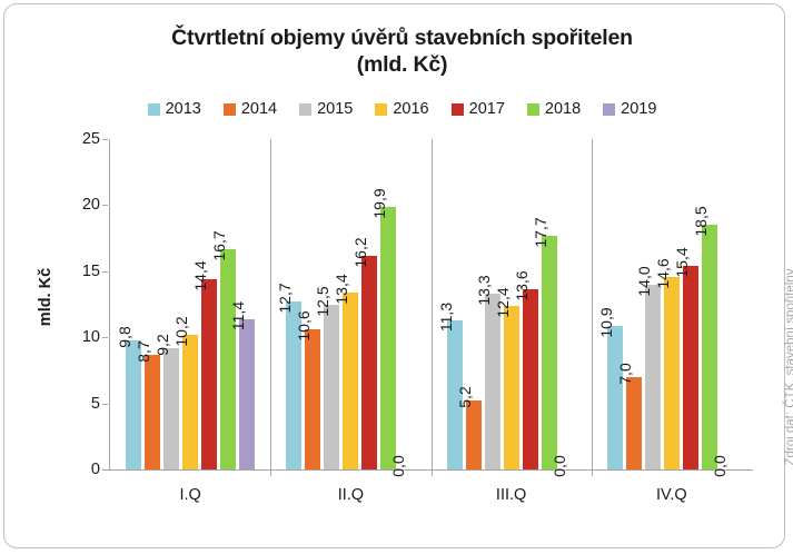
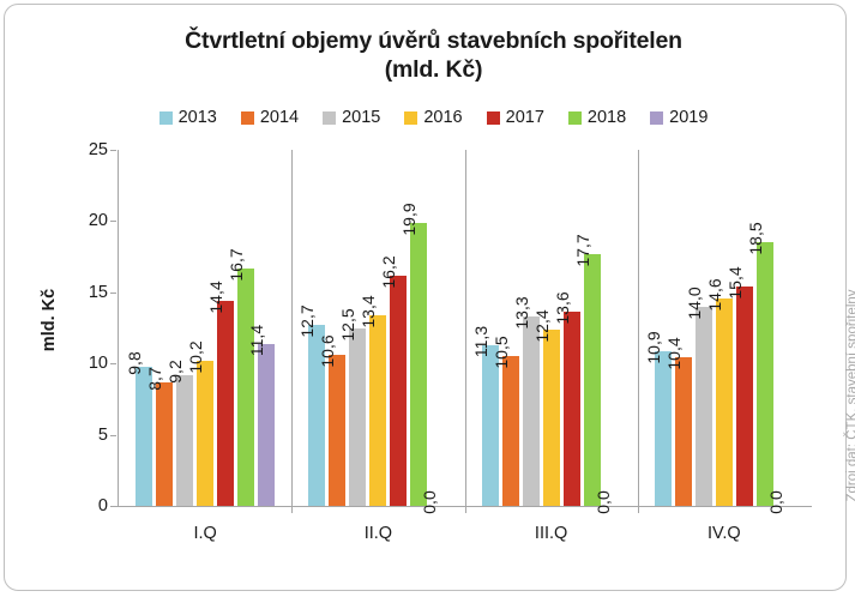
2014/III.Q: 5,2 -> 10,5
2014/IV.Q: 7,0 -> 10,4
